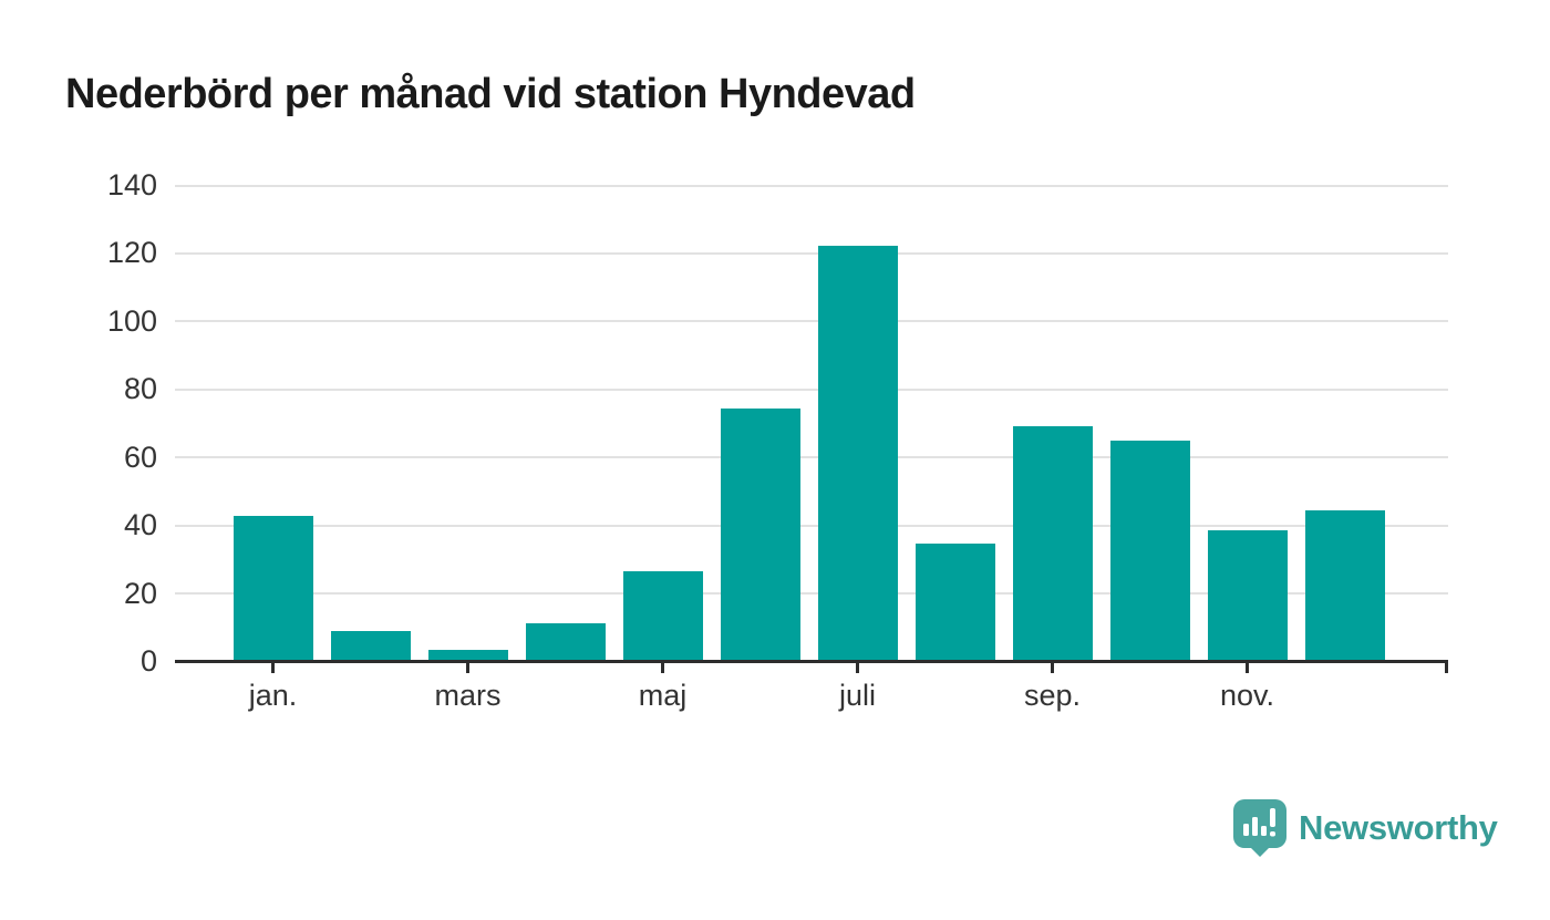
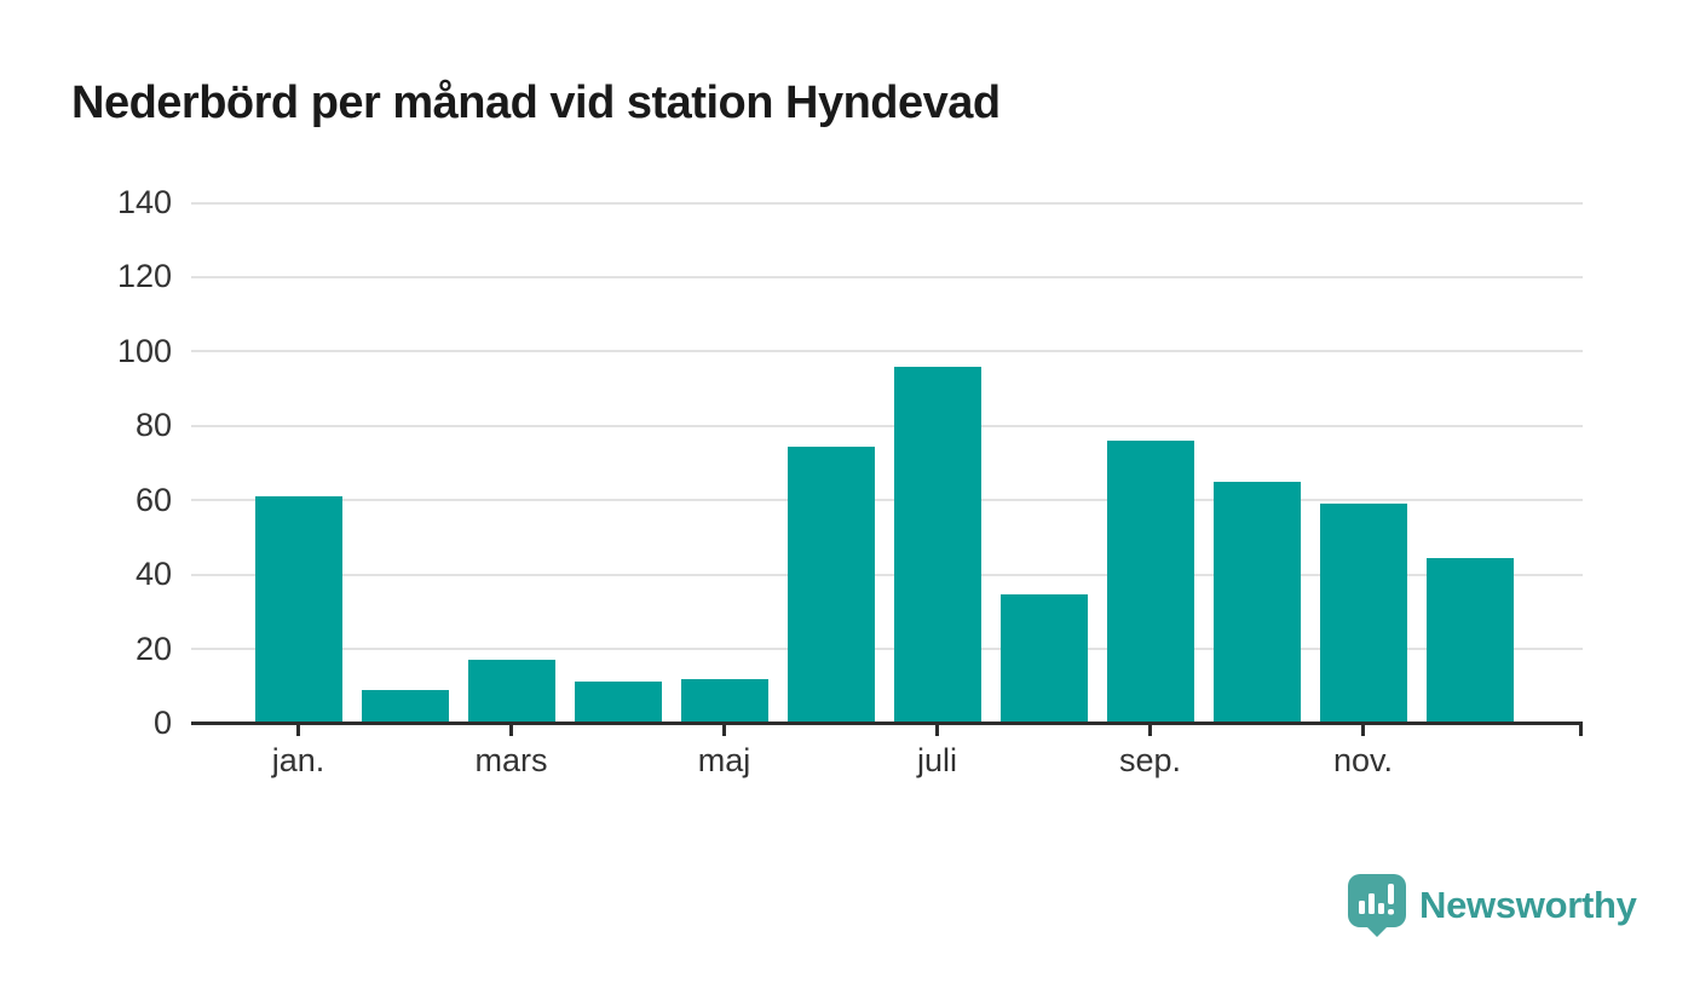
jan.: 43 -> 61
mars: 3 -> 17
maj: 26 -> 12
juli: 122 -> 96
sep.: 69 -> 76
nov.: 39 -> 59
